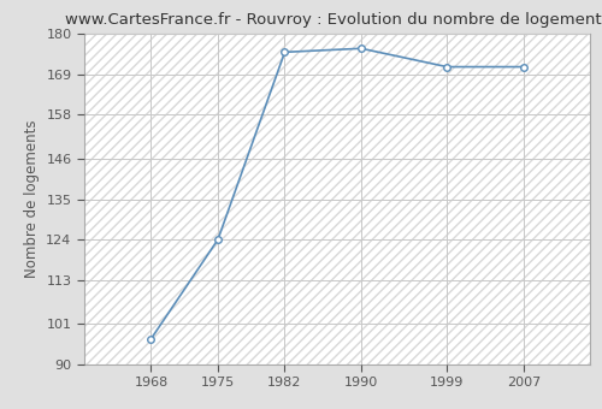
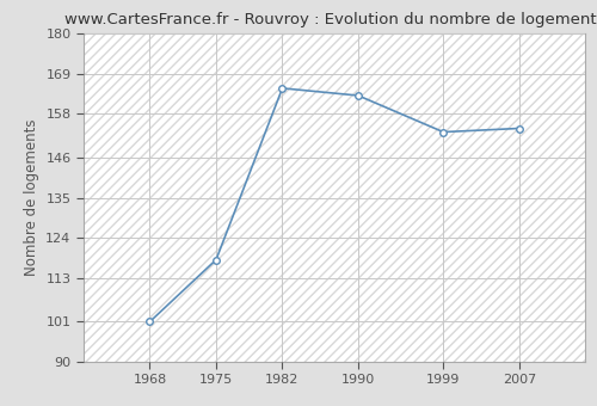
1968: 97 -> 101
1975: 124 -> 118
1982: 175 -> 165
1990: 176 -> 163
1999: 171 -> 153
2007: 171 -> 154
